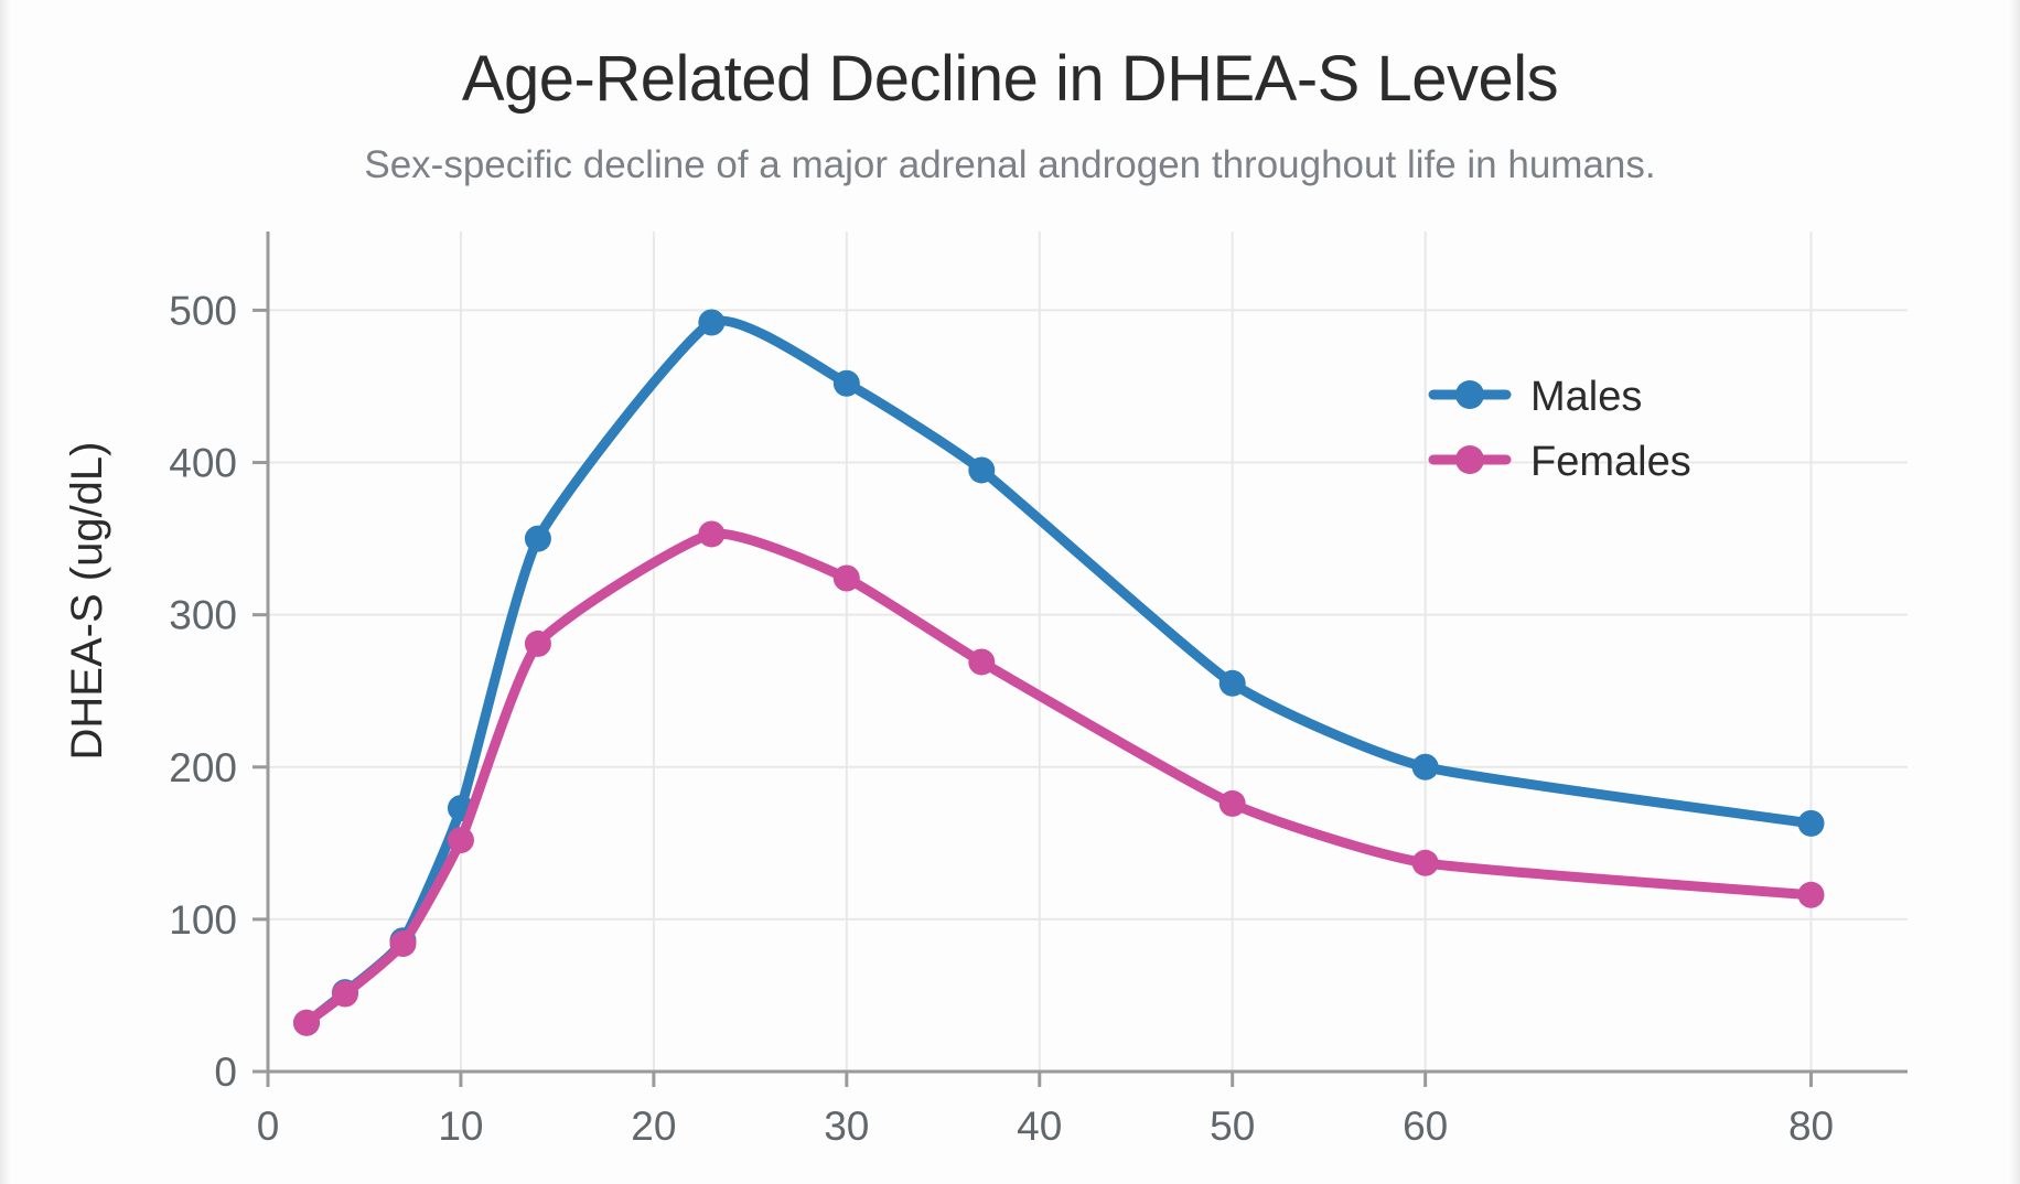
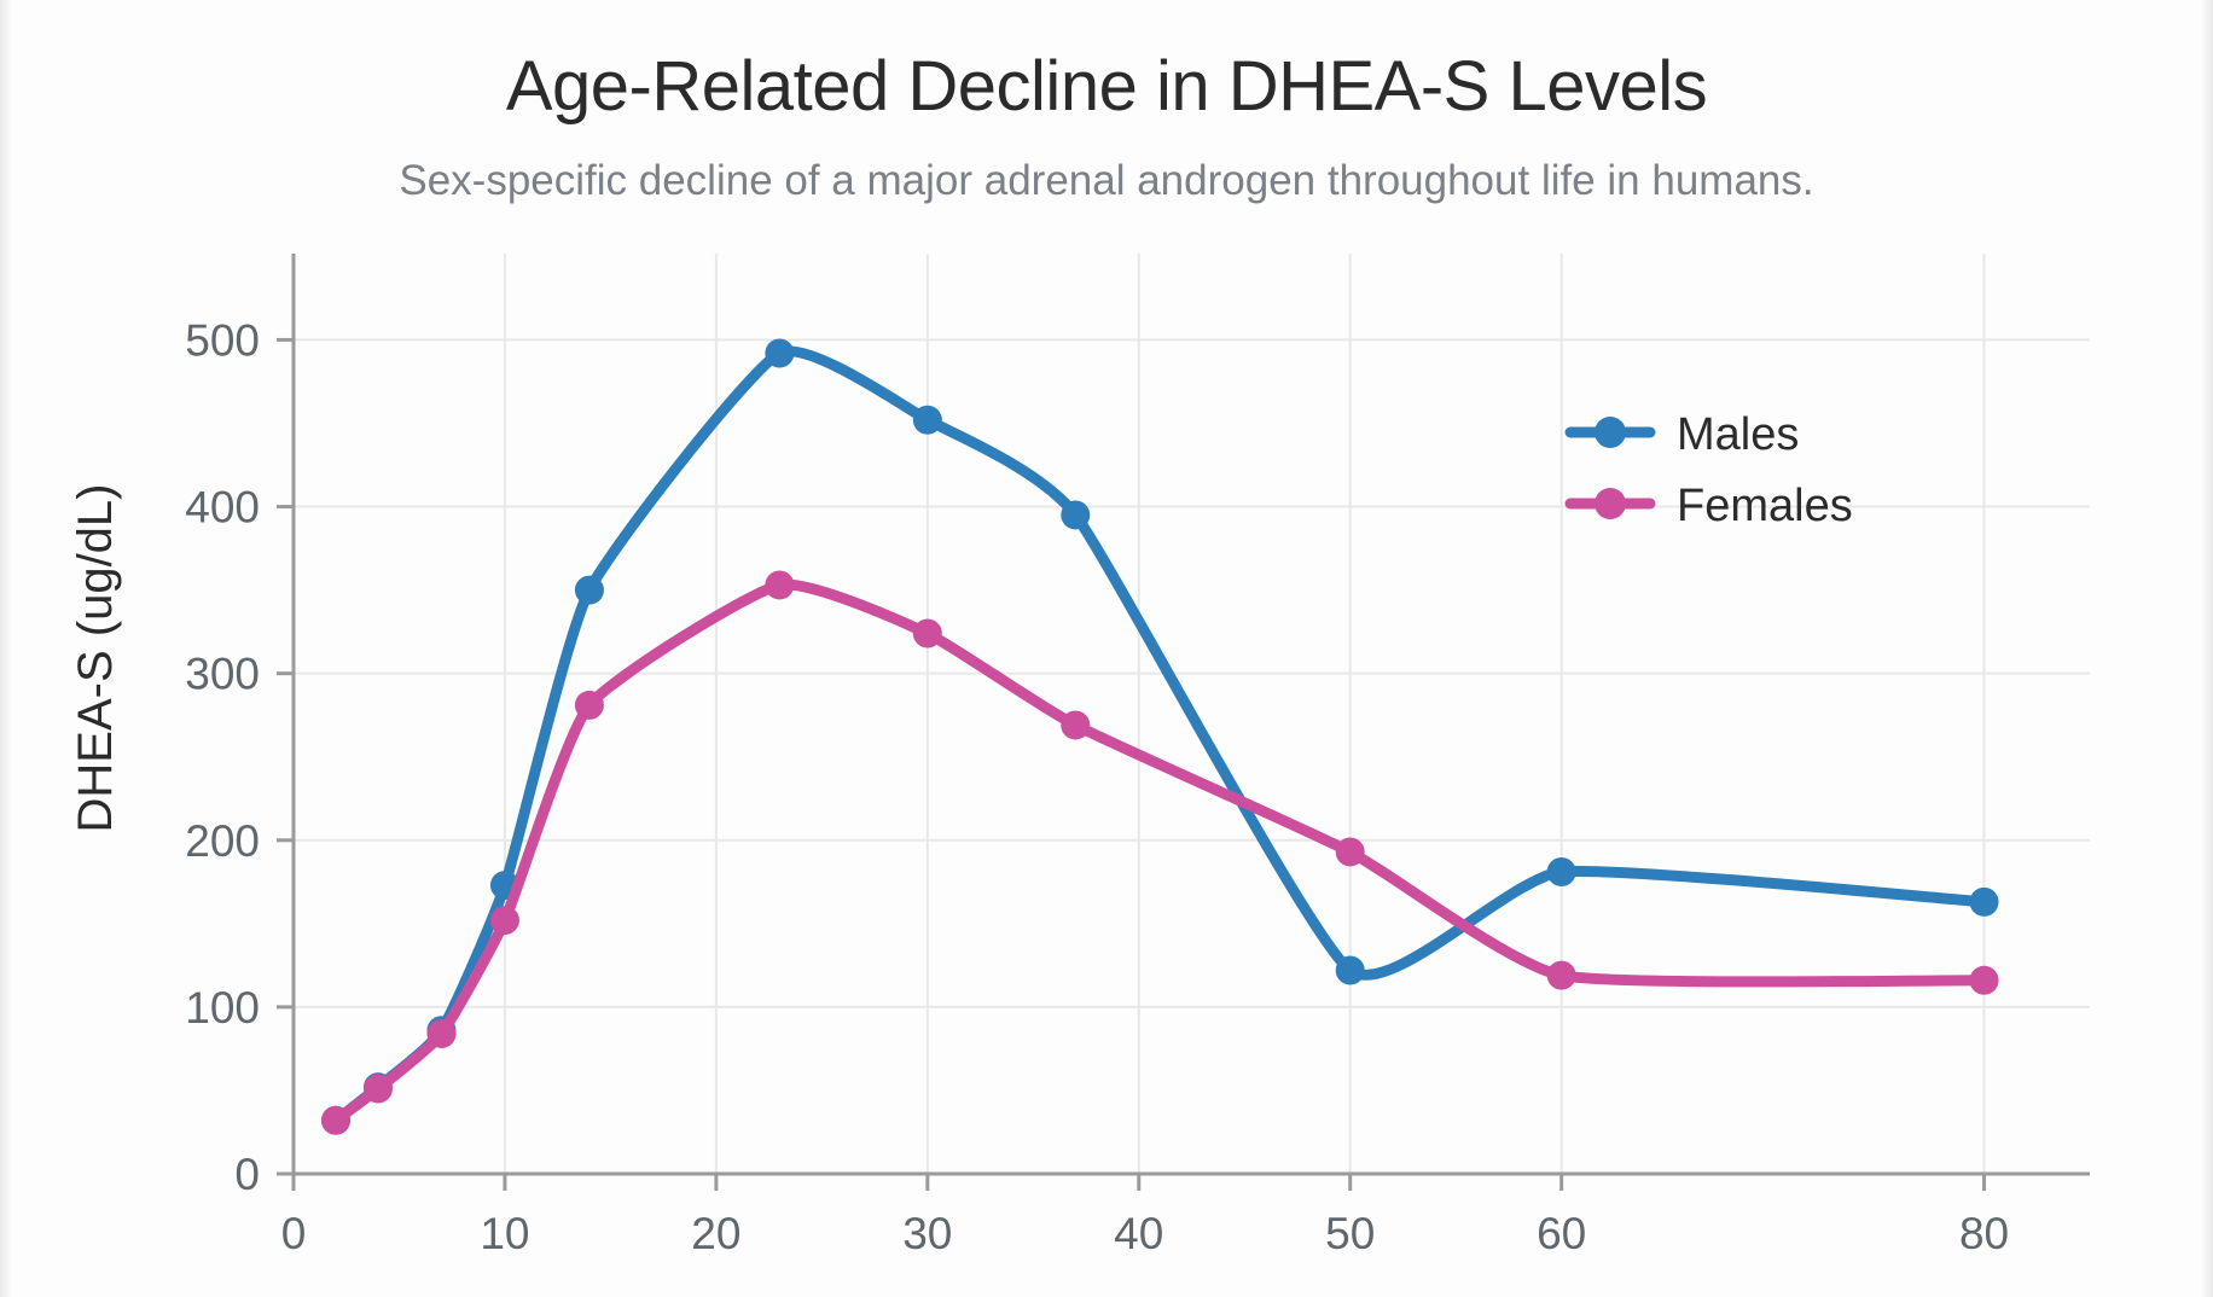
Males/50: 255 -> 122
Females/50: 176 -> 193
Males/60: 200 -> 181
Females/60: 137 -> 119
